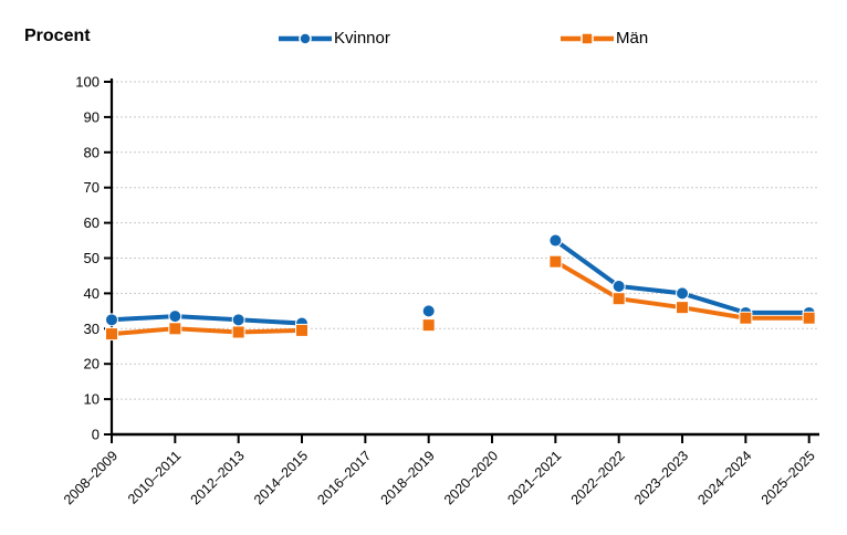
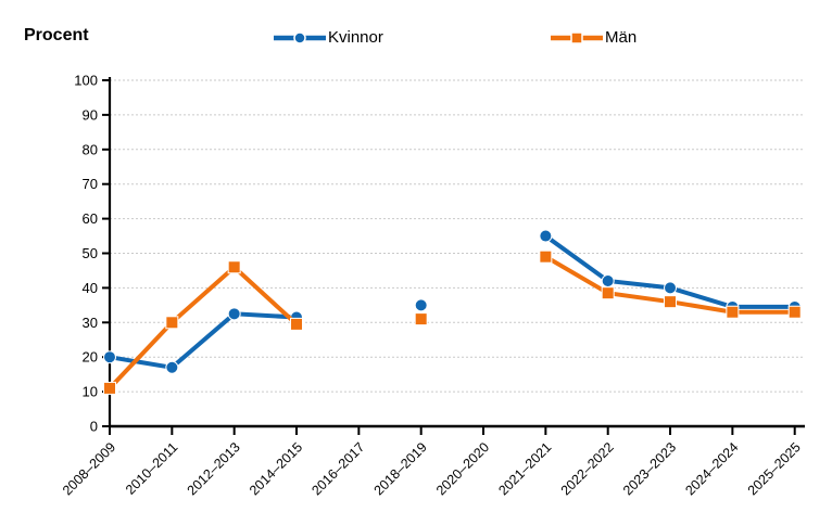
Kvinnor/2008–2009: 32 -> 20
Män/2008–2009: 28 -> 11
Kvinnor/2010–2011: 34 -> 17
Män/2012–2013: 29 -> 46
